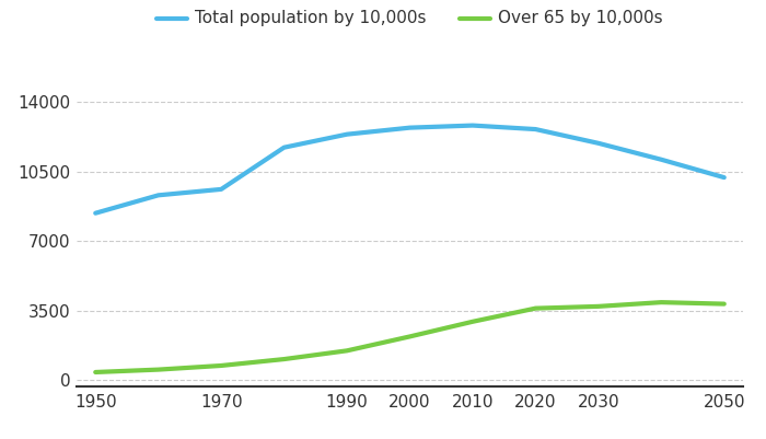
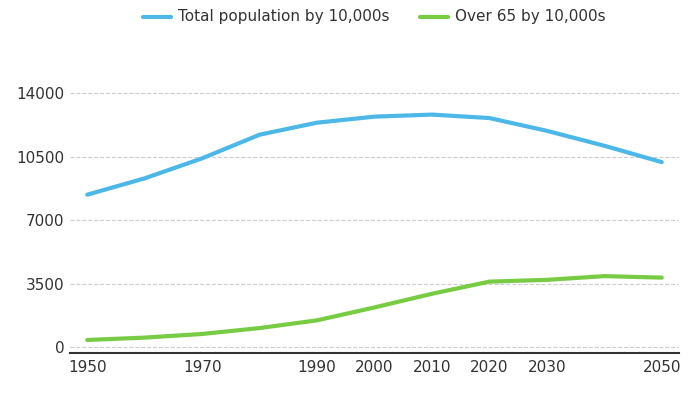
Total population by 10,000s/1970: 9600 -> 10400
